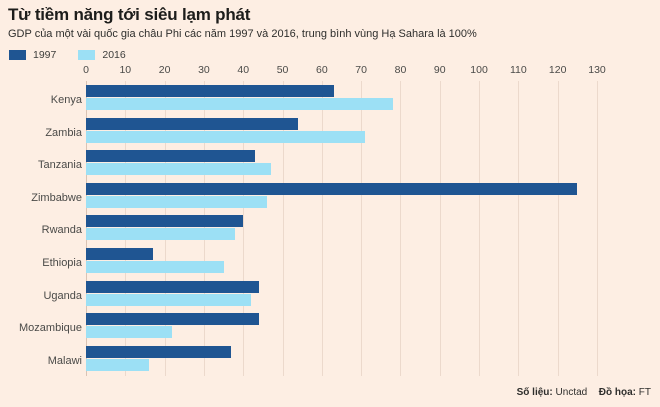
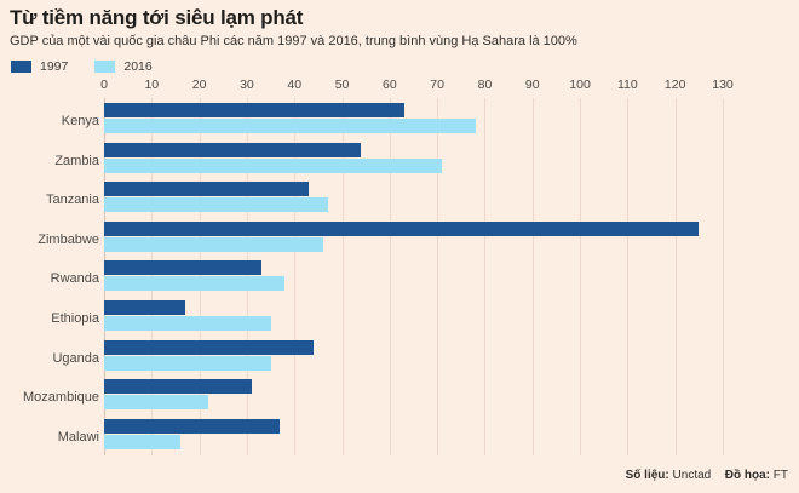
1997/Rwanda: 40 -> 33
2016/Uganda: 42 -> 35
1997/Mozambique: 44 -> 31
